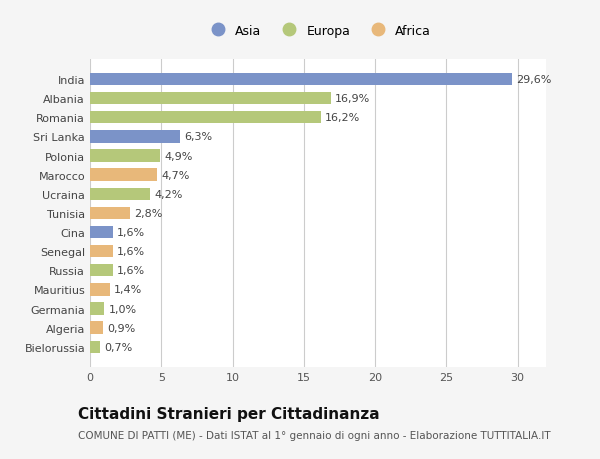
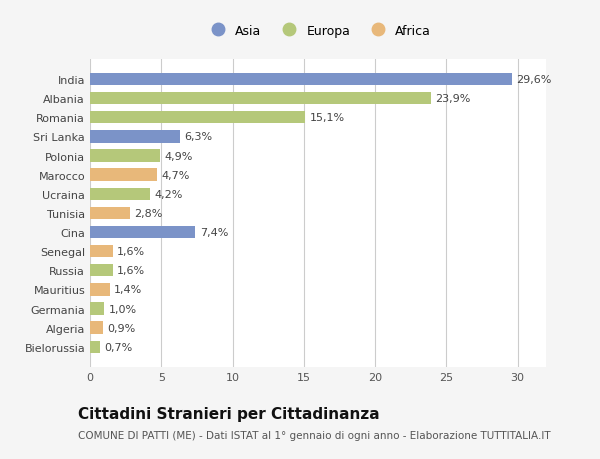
Albania: 16,9% -> 23,9%
Romania: 16,2% -> 15,1%
Cina: 1,6% -> 7,4%
